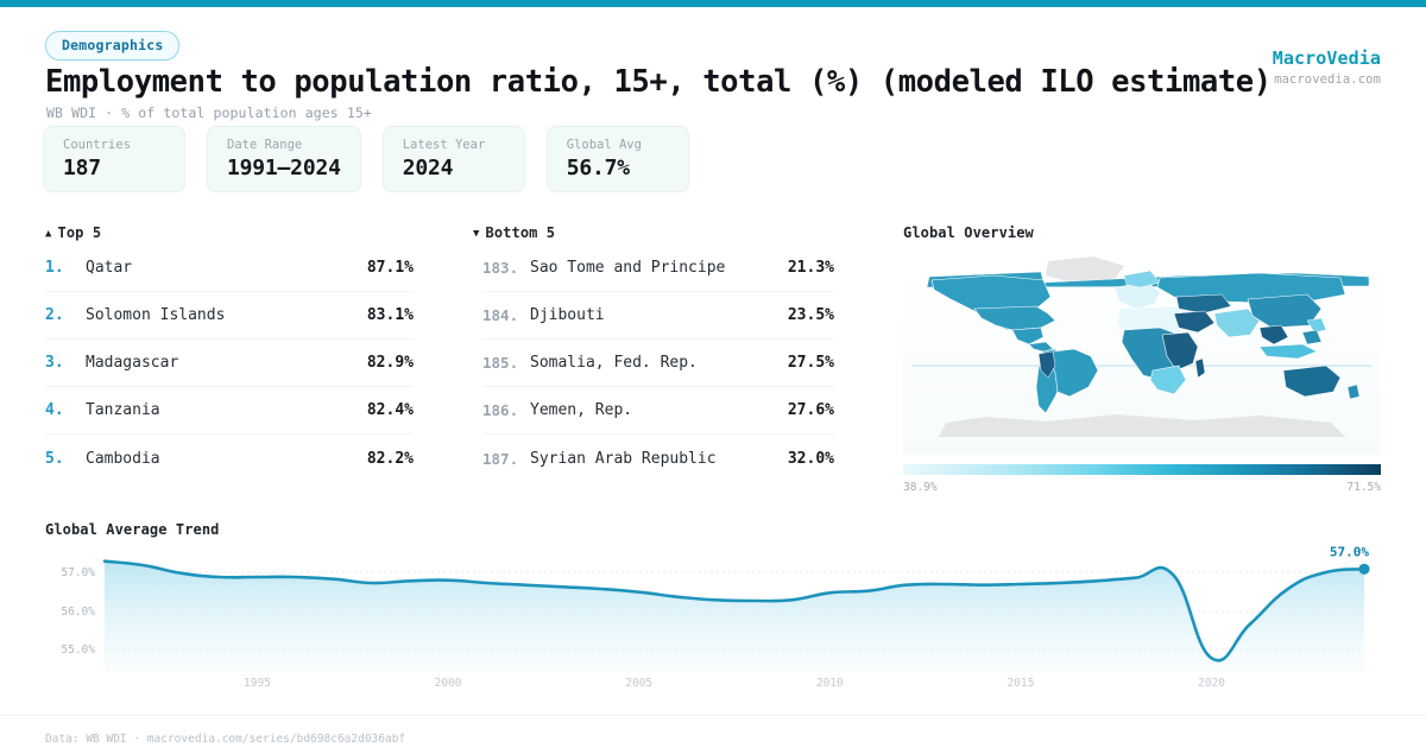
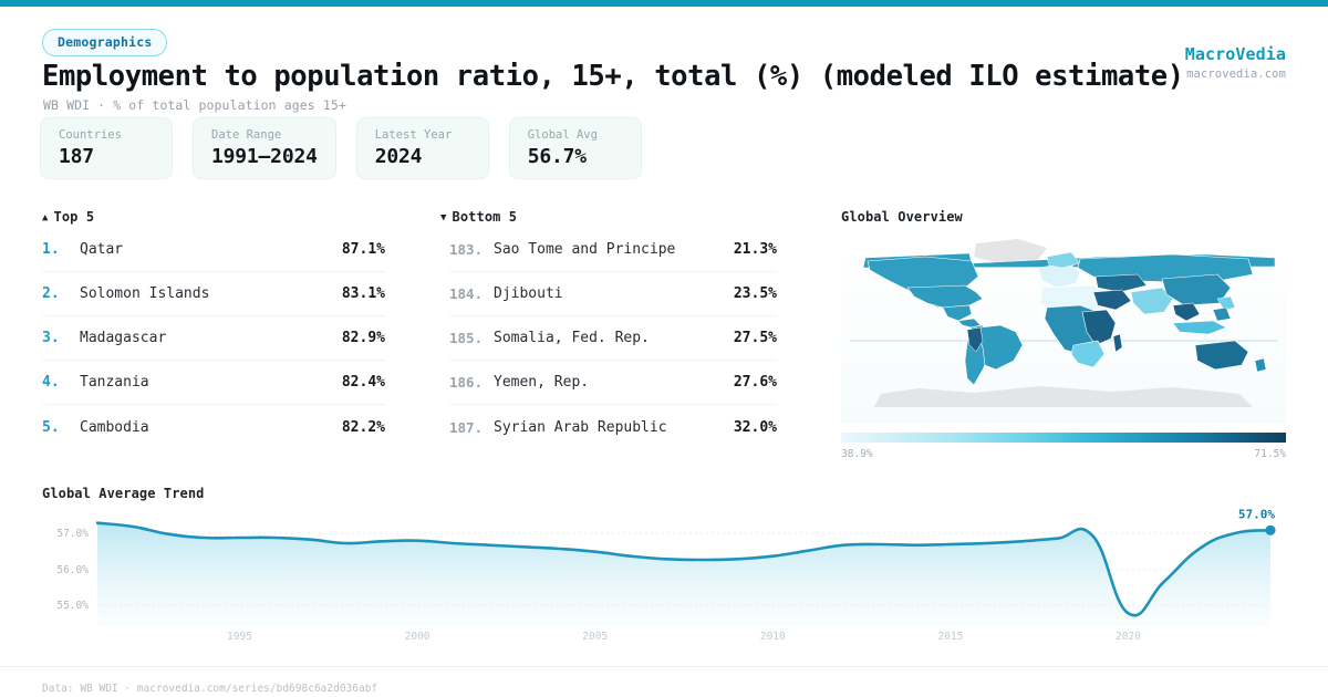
2010: 56.4% -> 56.3%
